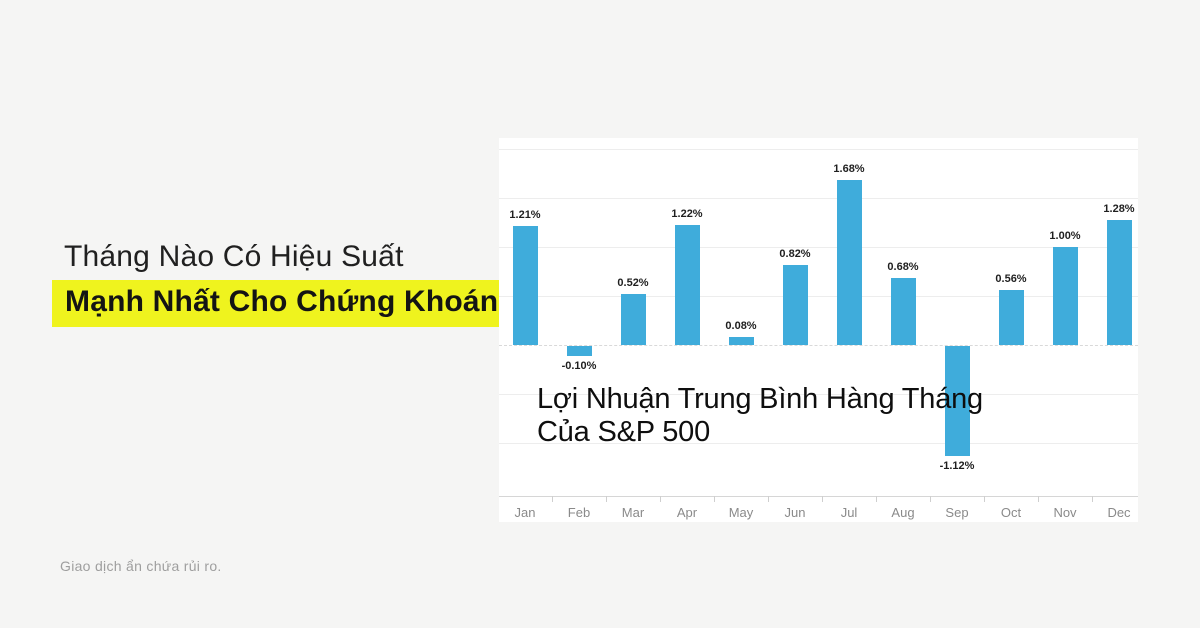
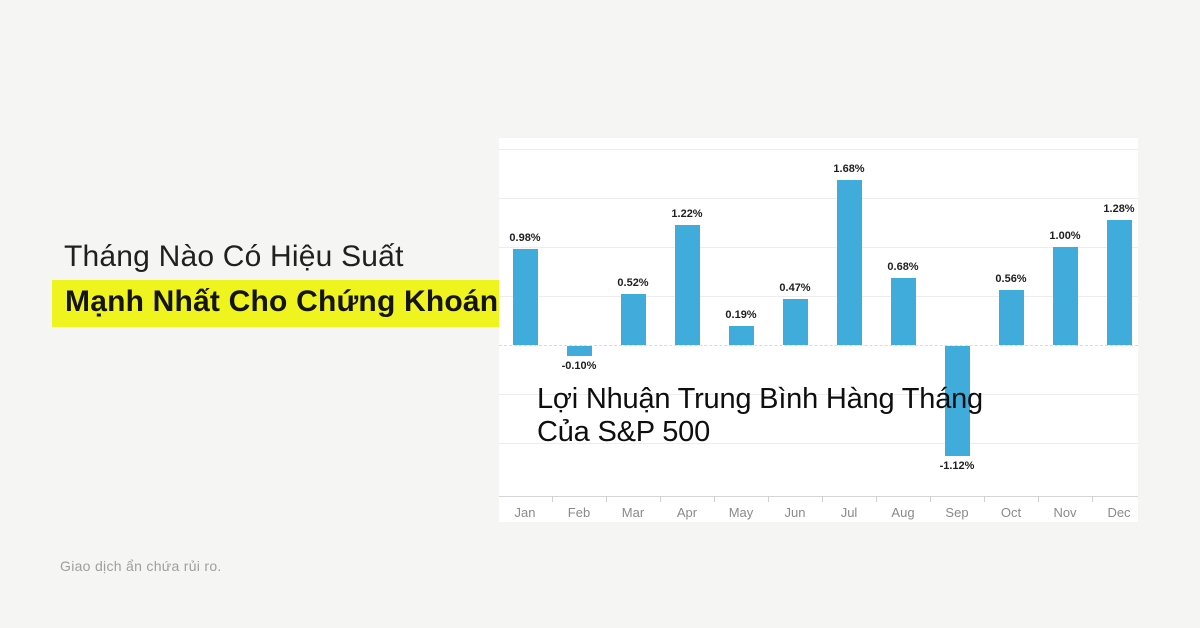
Jan: 1.21% -> 0.98%
May: 0.08% -> 0.19%
Jun: 0.82% -> 0.47%
